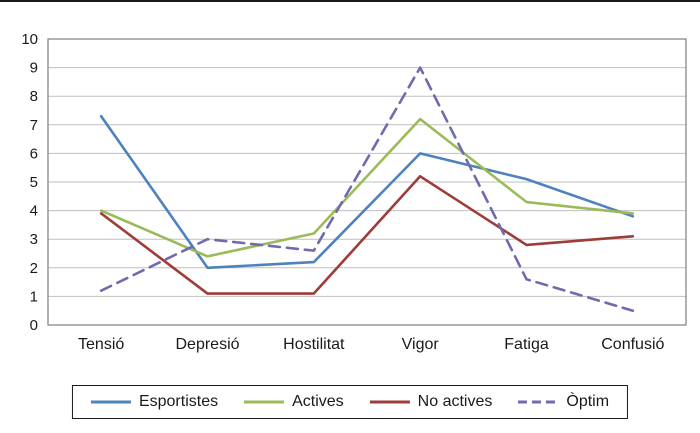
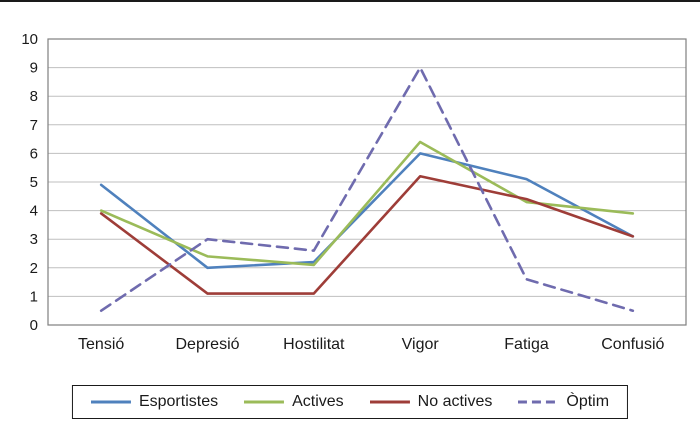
Esportistes/Tensió: 7.3 -> 4.9
Òptim/Tensió: 1.2 -> 0.5
Actives/Hostilitat: 3.2 -> 2.1
Actives/Vigor: 7.2 -> 6.4
No actives/Fatiga: 2.8 -> 4.4
Esportistes/Confusió: 3.8 -> 3.1
